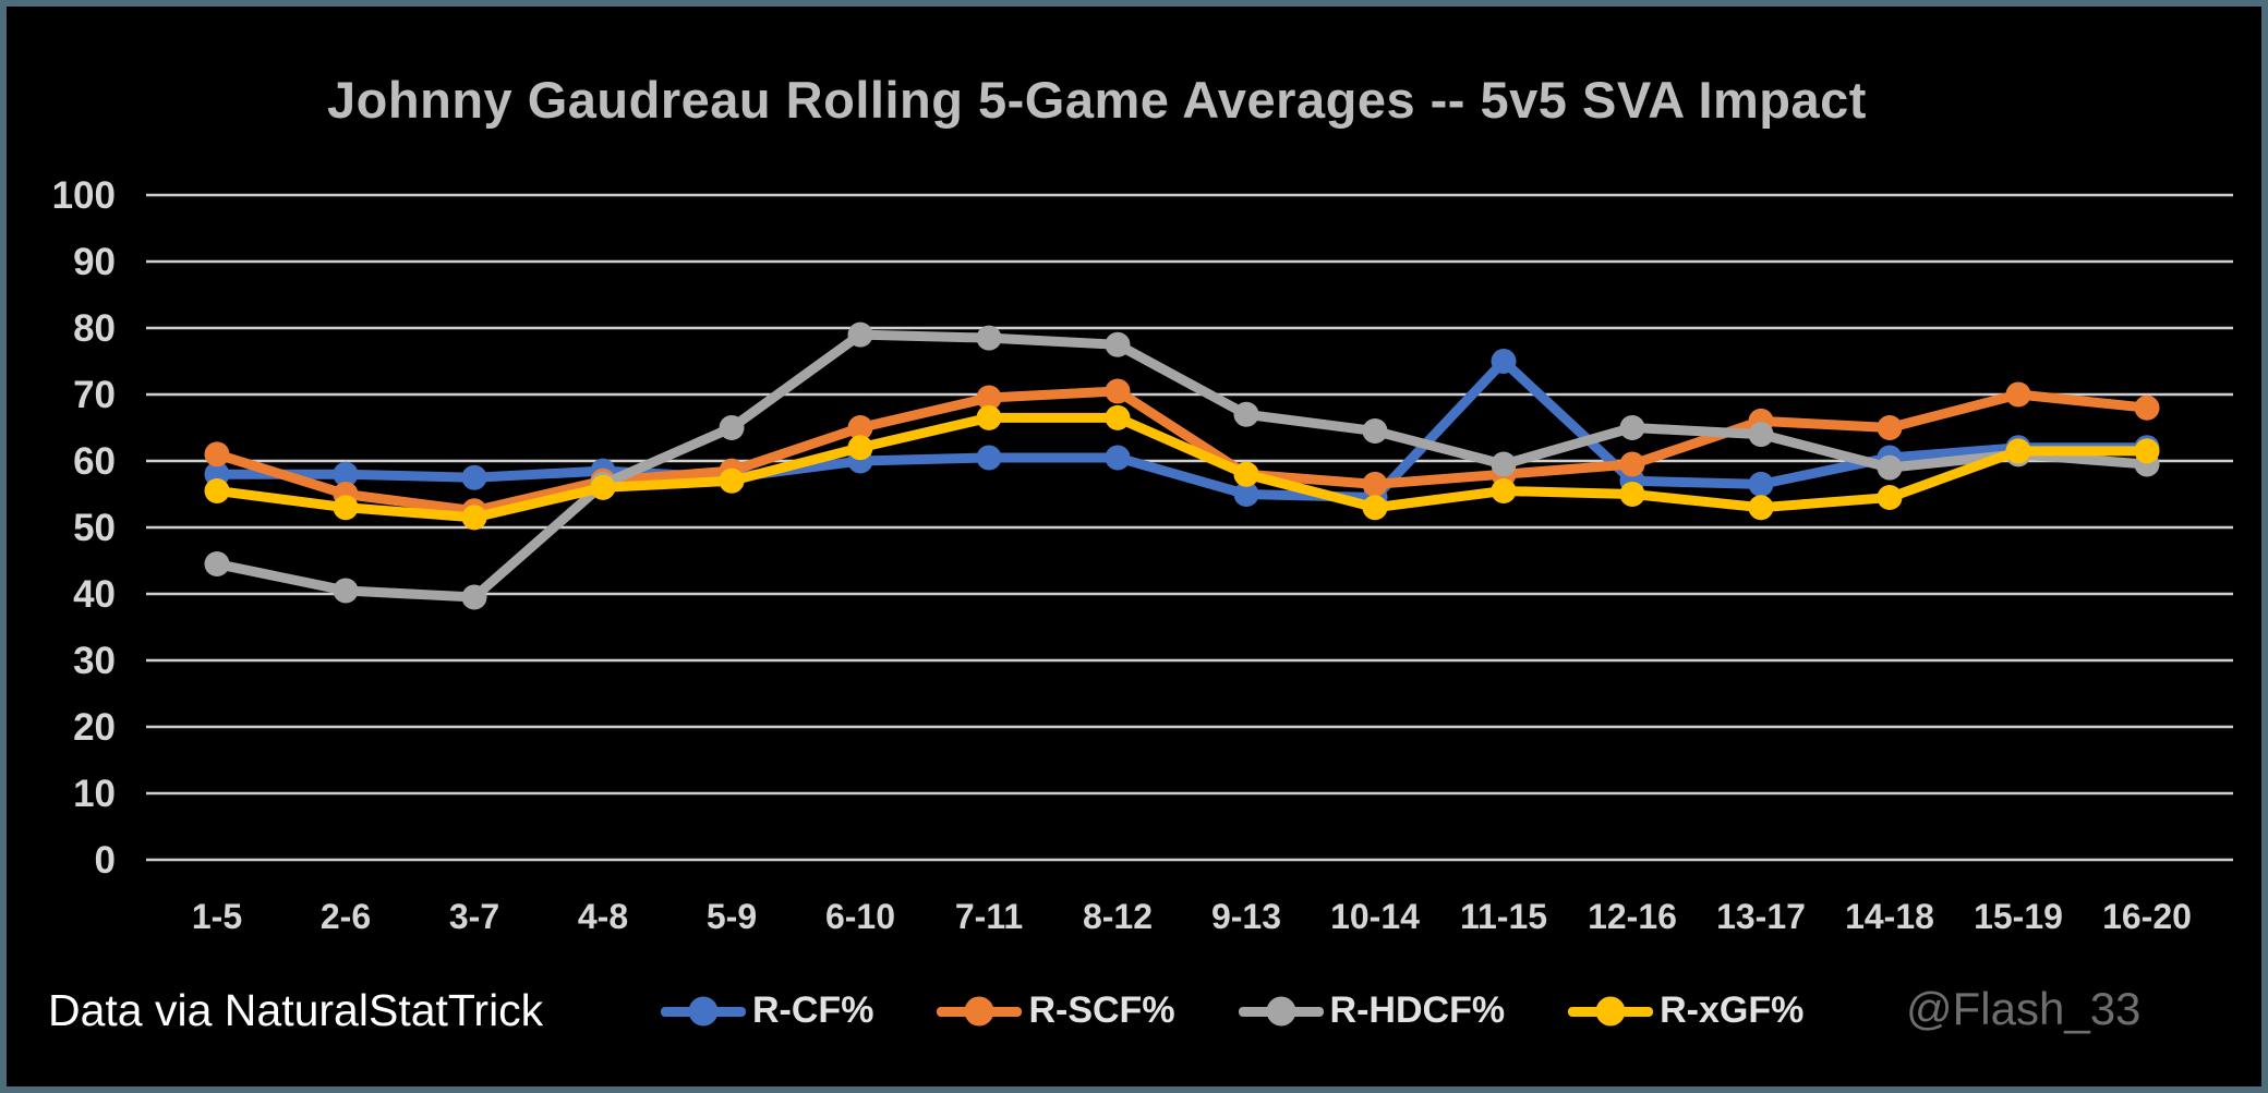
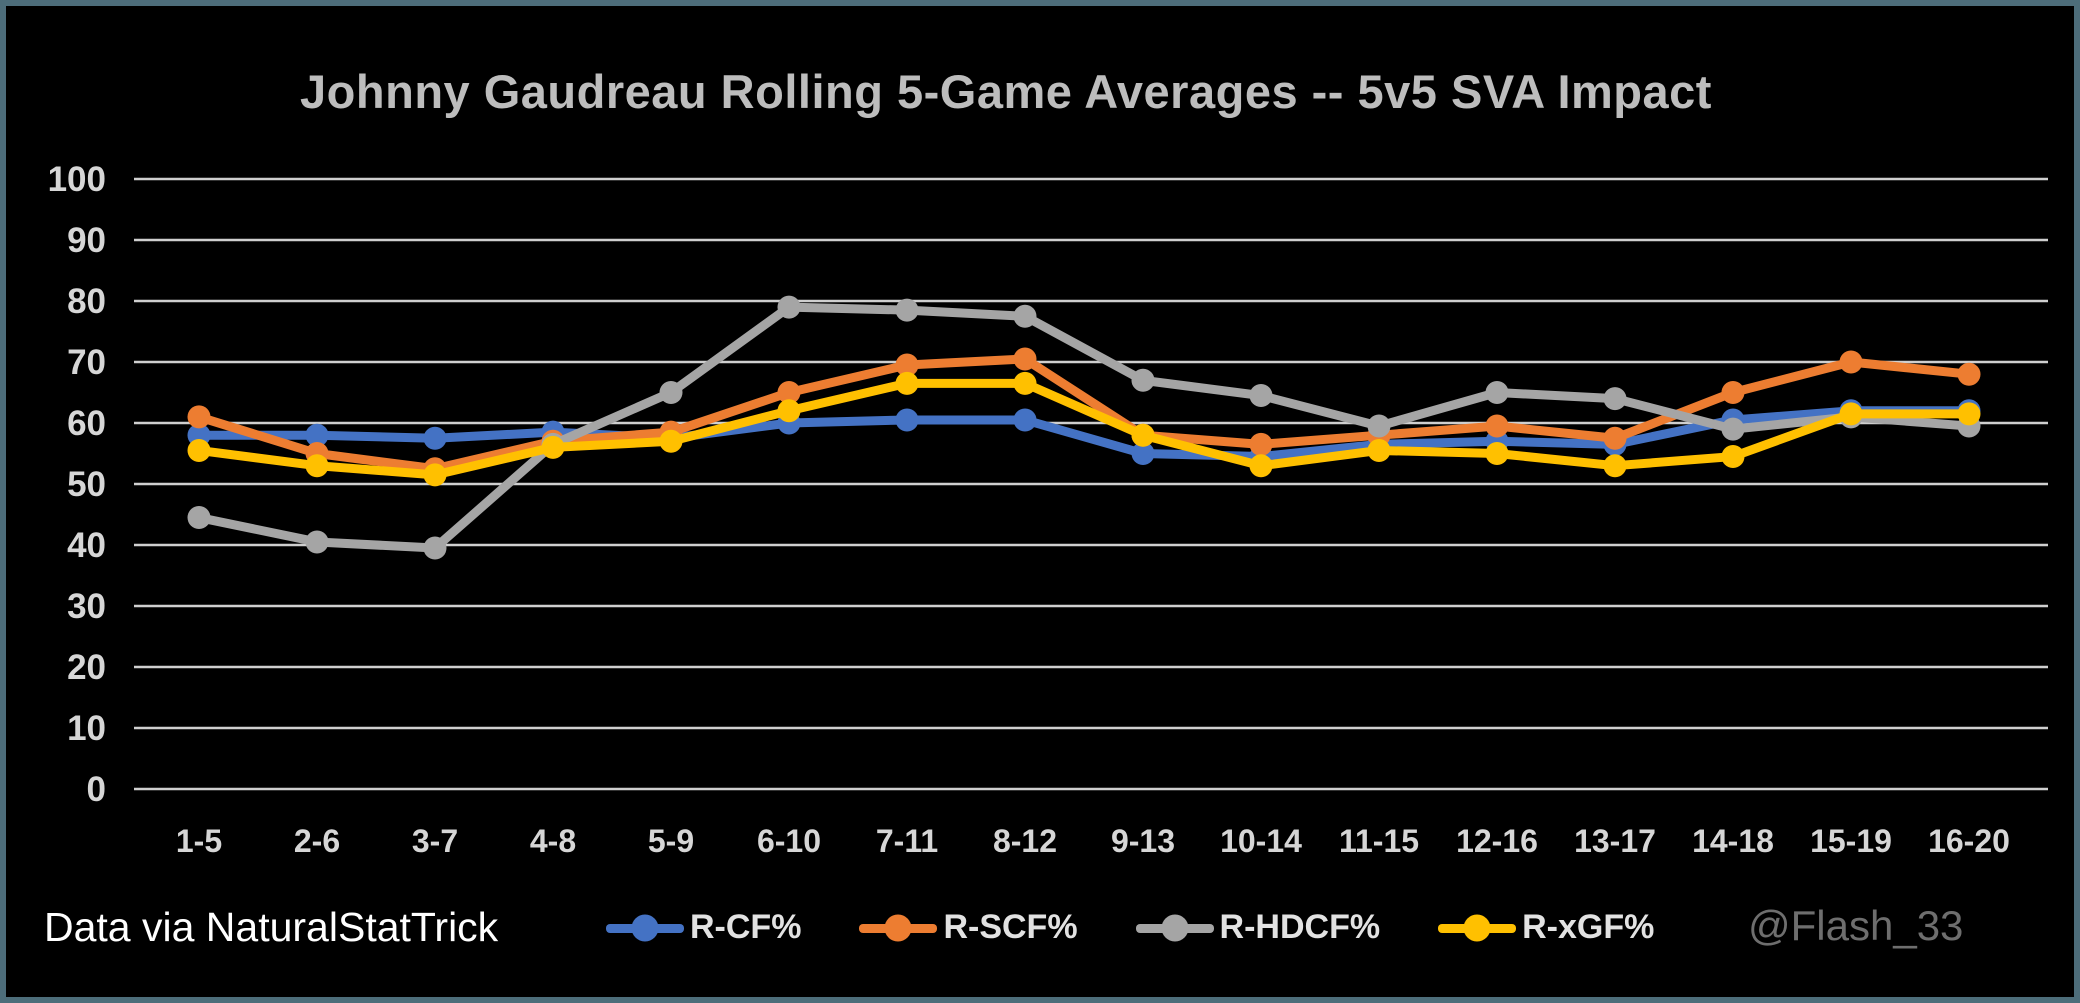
R-CF%/11-15: 75 -> 56
R-SCF%/13-17: 66 -> 58
